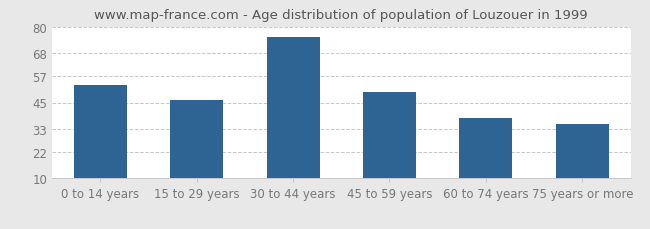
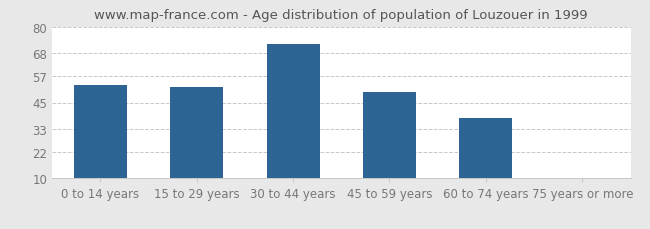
15 to 29 years: 46 -> 52
30 to 44 years: 75 -> 72
75 years or more: 35 -> 10
